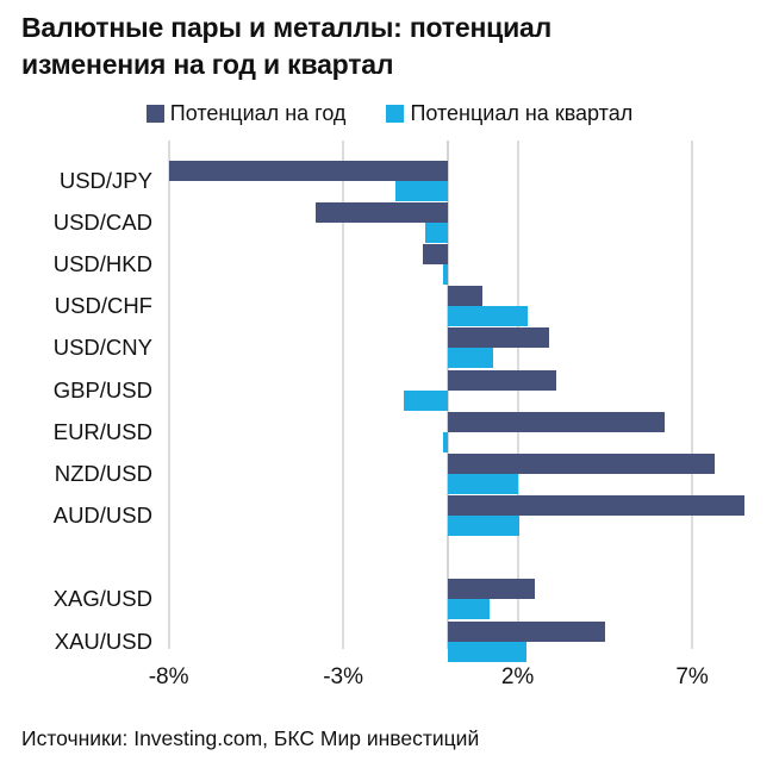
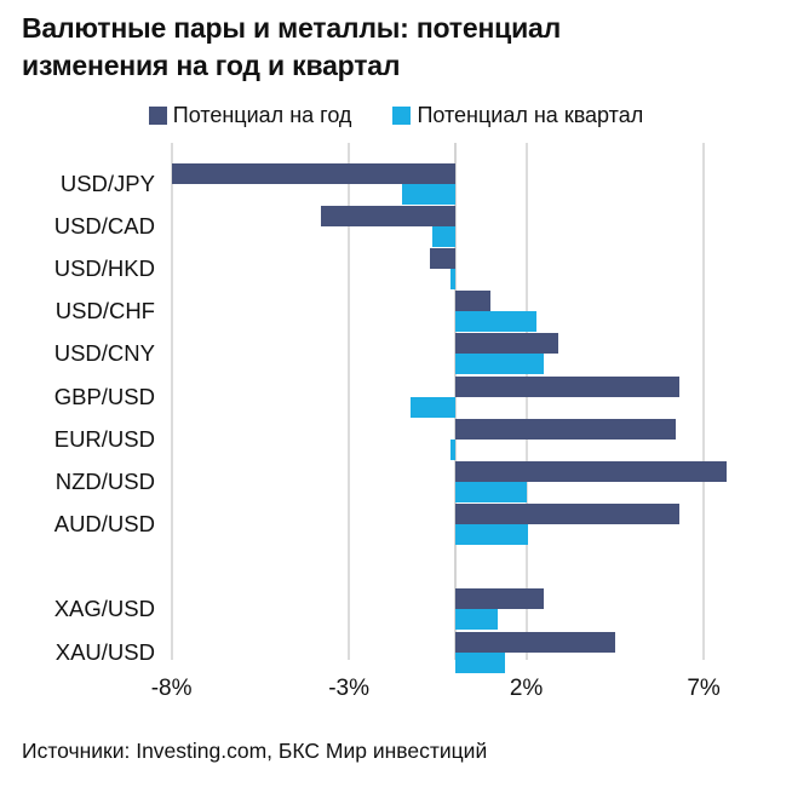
Потенциал на квартал/USD/CNY: 1.3% -> 2.5%
Потенциал на год/GBP/USD: 3.1% -> 6.3%
Потенциал на год/AUD/USD: 8.5% -> 6.3%
Потенциал на квартал/XAU/USD: 2.2% -> 1.4%
